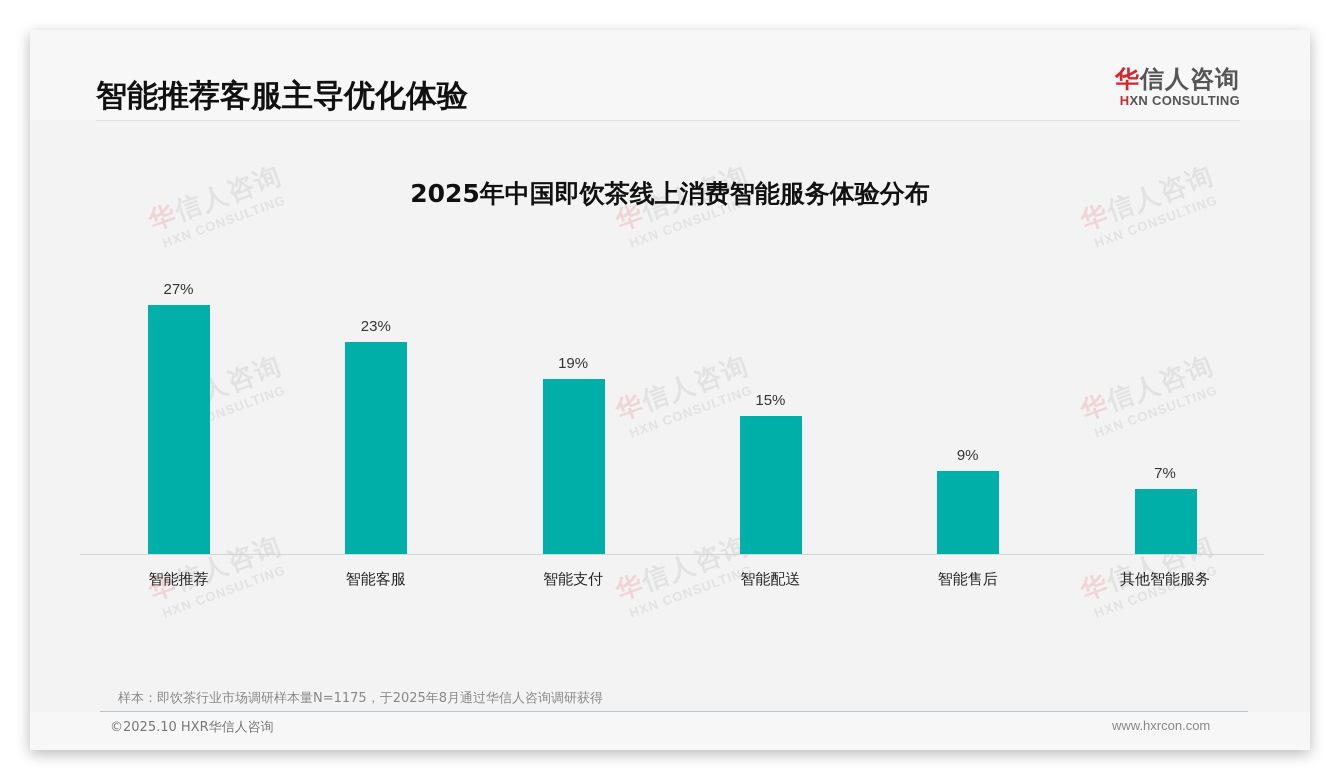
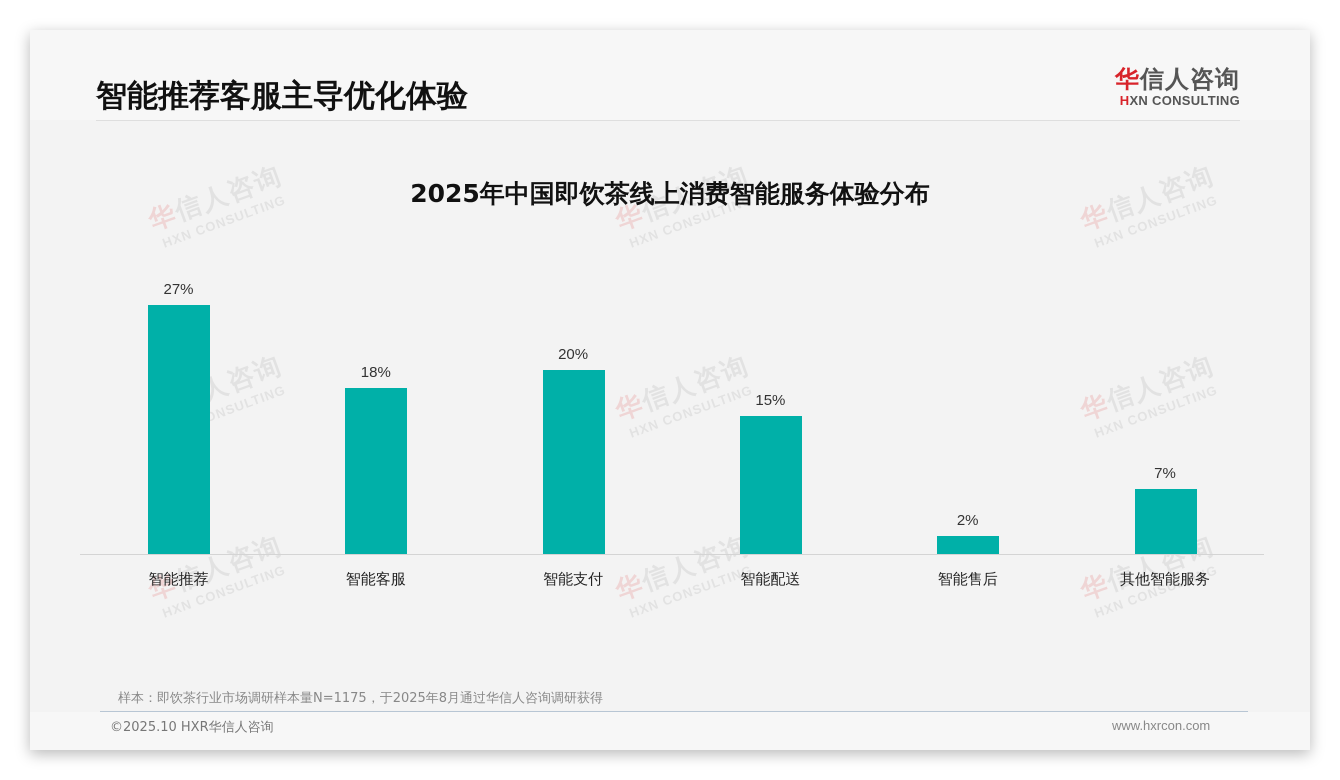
智能客服: 23% -> 18%
智能支付: 19% -> 20%
智能售后: 9% -> 2%
